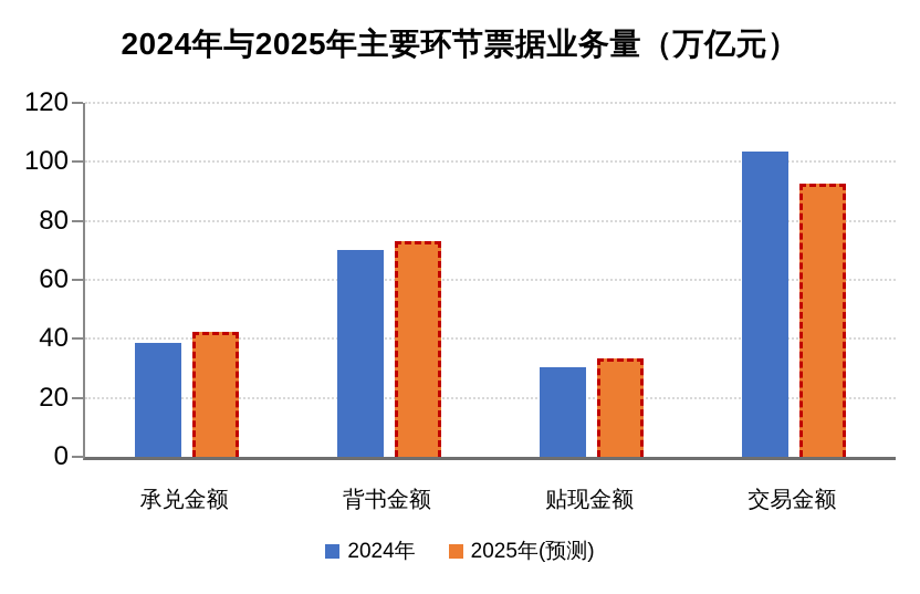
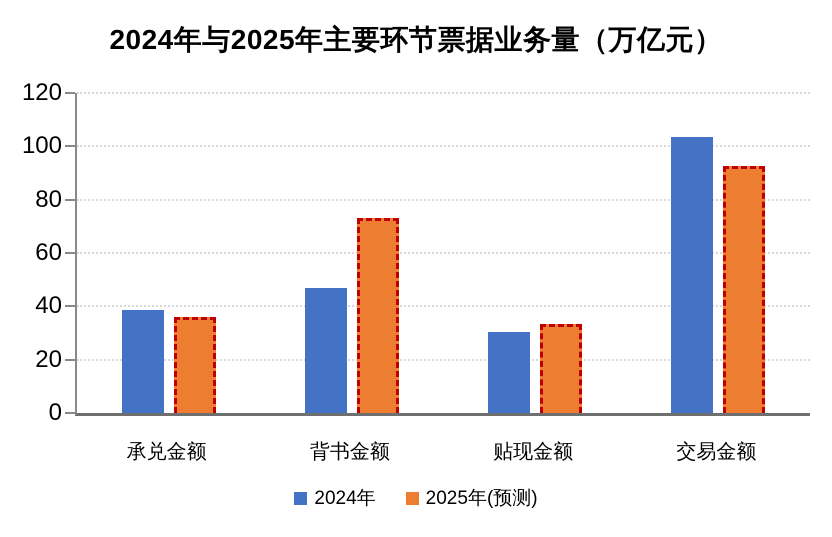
2025年(预测)/承兑金额: 42 -> 36
2024年/背书金额: 70 -> 47
